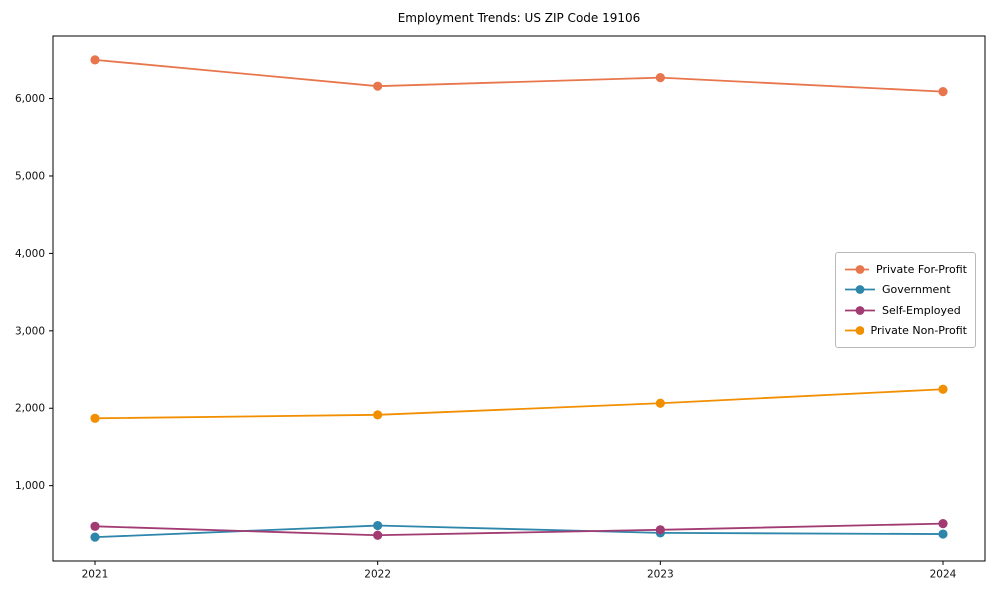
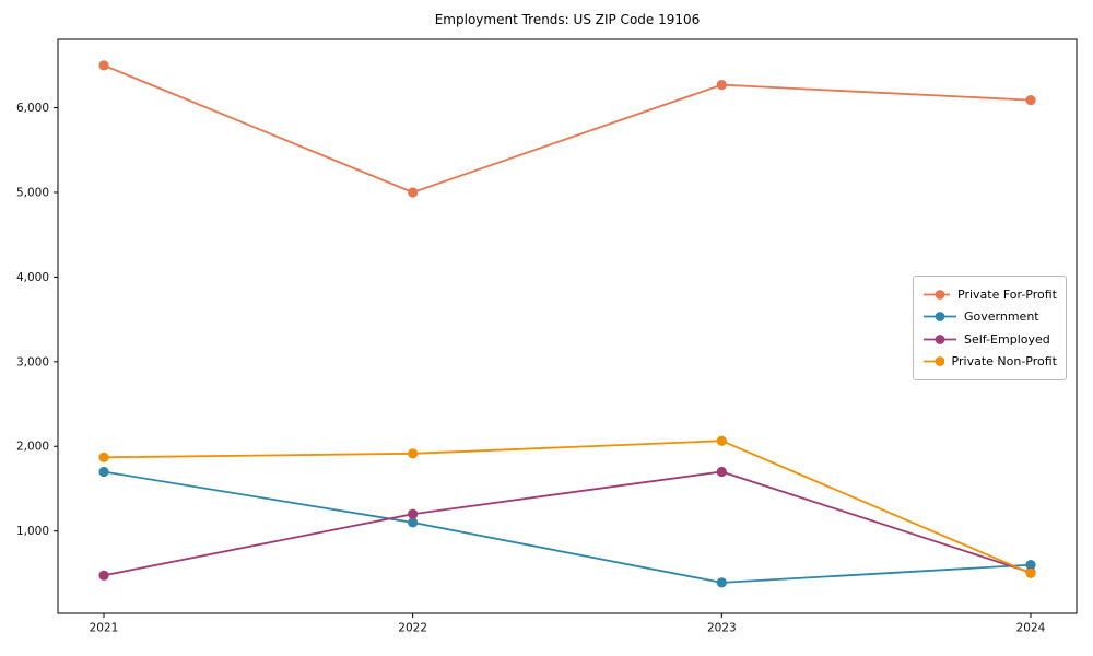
Government/2021: 300 -> 1700
Private For-Profit/2022: 6200 -> 5000
Government/2022: 500 -> 1100
Self-Employed/2022: 400 -> 1200
Self-Employed/2023: 400 -> 1700
Government/2024: 400 -> 600
Private Non-Profit/2024: 2200 -> 500
